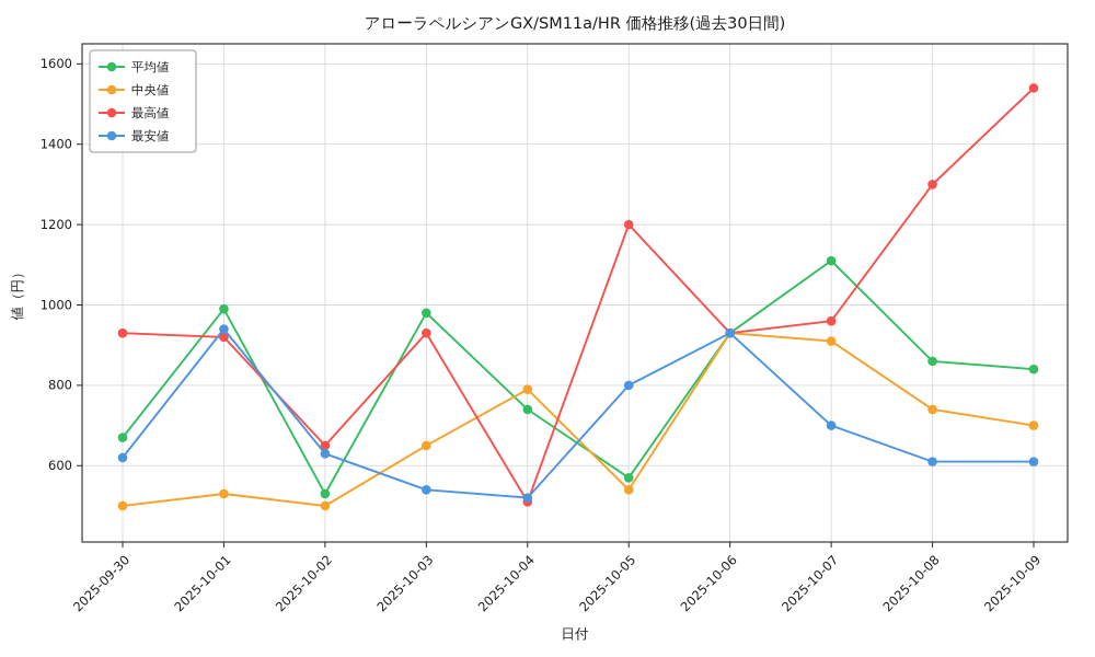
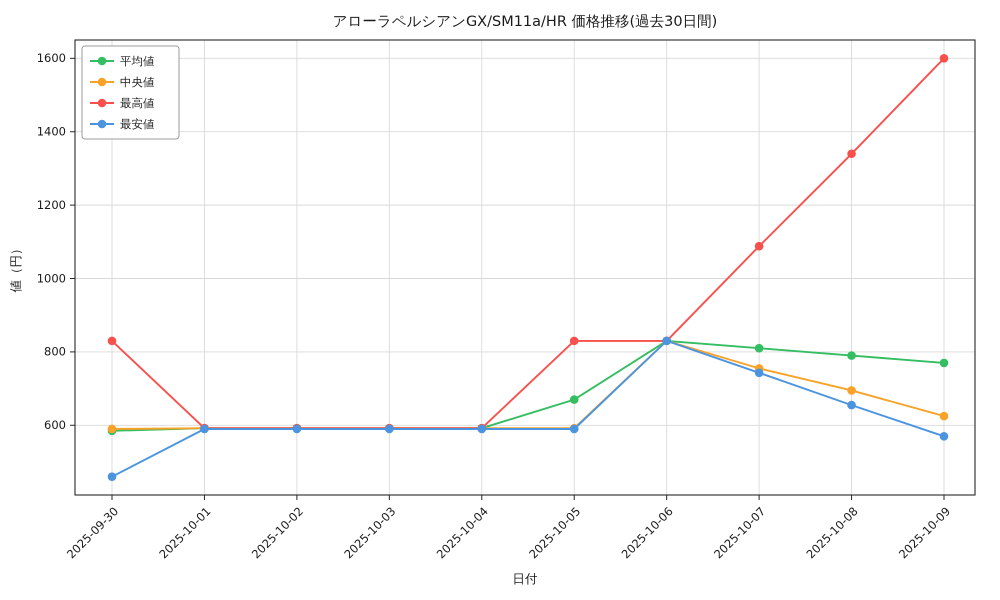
平均値/2025-09-30: 670 -> 580
中央値/2025-09-30: 500 -> 590
最高値/2025-09-30: 930 -> 830
最安値/2025-09-30: 620 -> 460
平均値/2025-10-01: 990 -> 590
中央値/2025-10-01: 530 -> 590
最高値/2025-10-01: 920 -> 590
最安値/2025-10-01: 940 -> 590
平均値/2025-10-02: 530 -> 590
中央値/2025-10-02: 500 -> 590
最高値/2025-10-02: 650 -> 590
最安値/2025-10-02: 630 -> 590
平均値/2025-10-03: 980 -> 590
中央値/2025-10-03: 650 -> 590
最高値/2025-10-03: 930 -> 590
最安値/2025-10-03: 540 -> 590
平均値/2025-10-04: 740 -> 590
中央値/2025-10-04: 790 -> 590
最高値/2025-10-04: 510 -> 590
最安値/2025-10-04: 520 -> 590
平均値/2025-10-05: 570 -> 670
中央値/2025-10-05: 540 -> 590
最高値/2025-10-05: 1200 -> 830
最安値/2025-10-05: 800 -> 590
平均値/2025-10-06: 930 -> 830
中央値/2025-10-06: 930 -> 830
最高値/2025-10-06: 930 -> 830
最安値/2025-10-06: 930 -> 830
平均値/2025-10-07: 1110 -> 810
中央値/2025-10-07: 910 -> 760
最高値/2025-10-07: 960 -> 1090
最安値/2025-10-07: 700 -> 740
平均値/2025-10-08: 860 -> 790
中央値/2025-10-08: 740 -> 700
最高値/2025-10-08: 1300 -> 1340
最安値/2025-10-08: 610 -> 660
平均値/2025-10-09: 840 -> 770
中央値/2025-10-09: 700 -> 620
最高値/2025-10-09: 1540 -> 1600
最安値/2025-10-09: 610 -> 570
